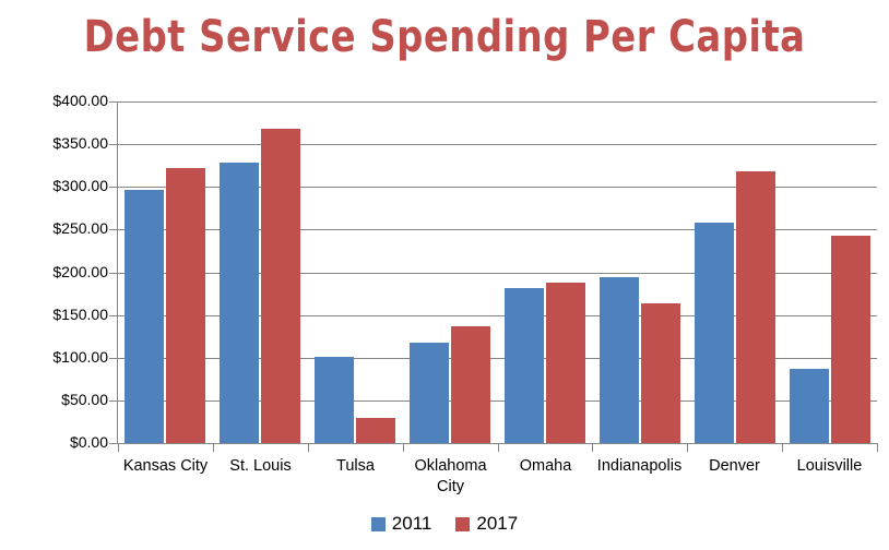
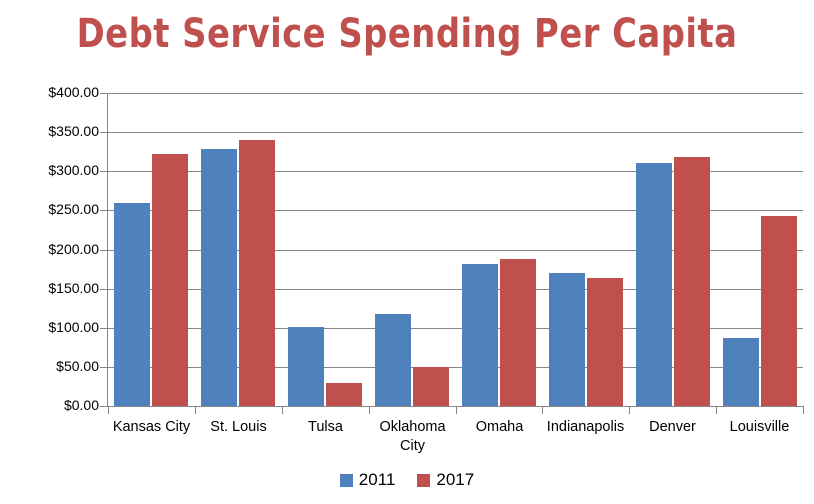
2011/Kansas City: $300 -> $260
2017/St. Louis: $370 -> $340
2017/Oklahoma City: $140 -> $50
2011/Indianapolis: $190 -> $170
2011/Denver: $260 -> $310
